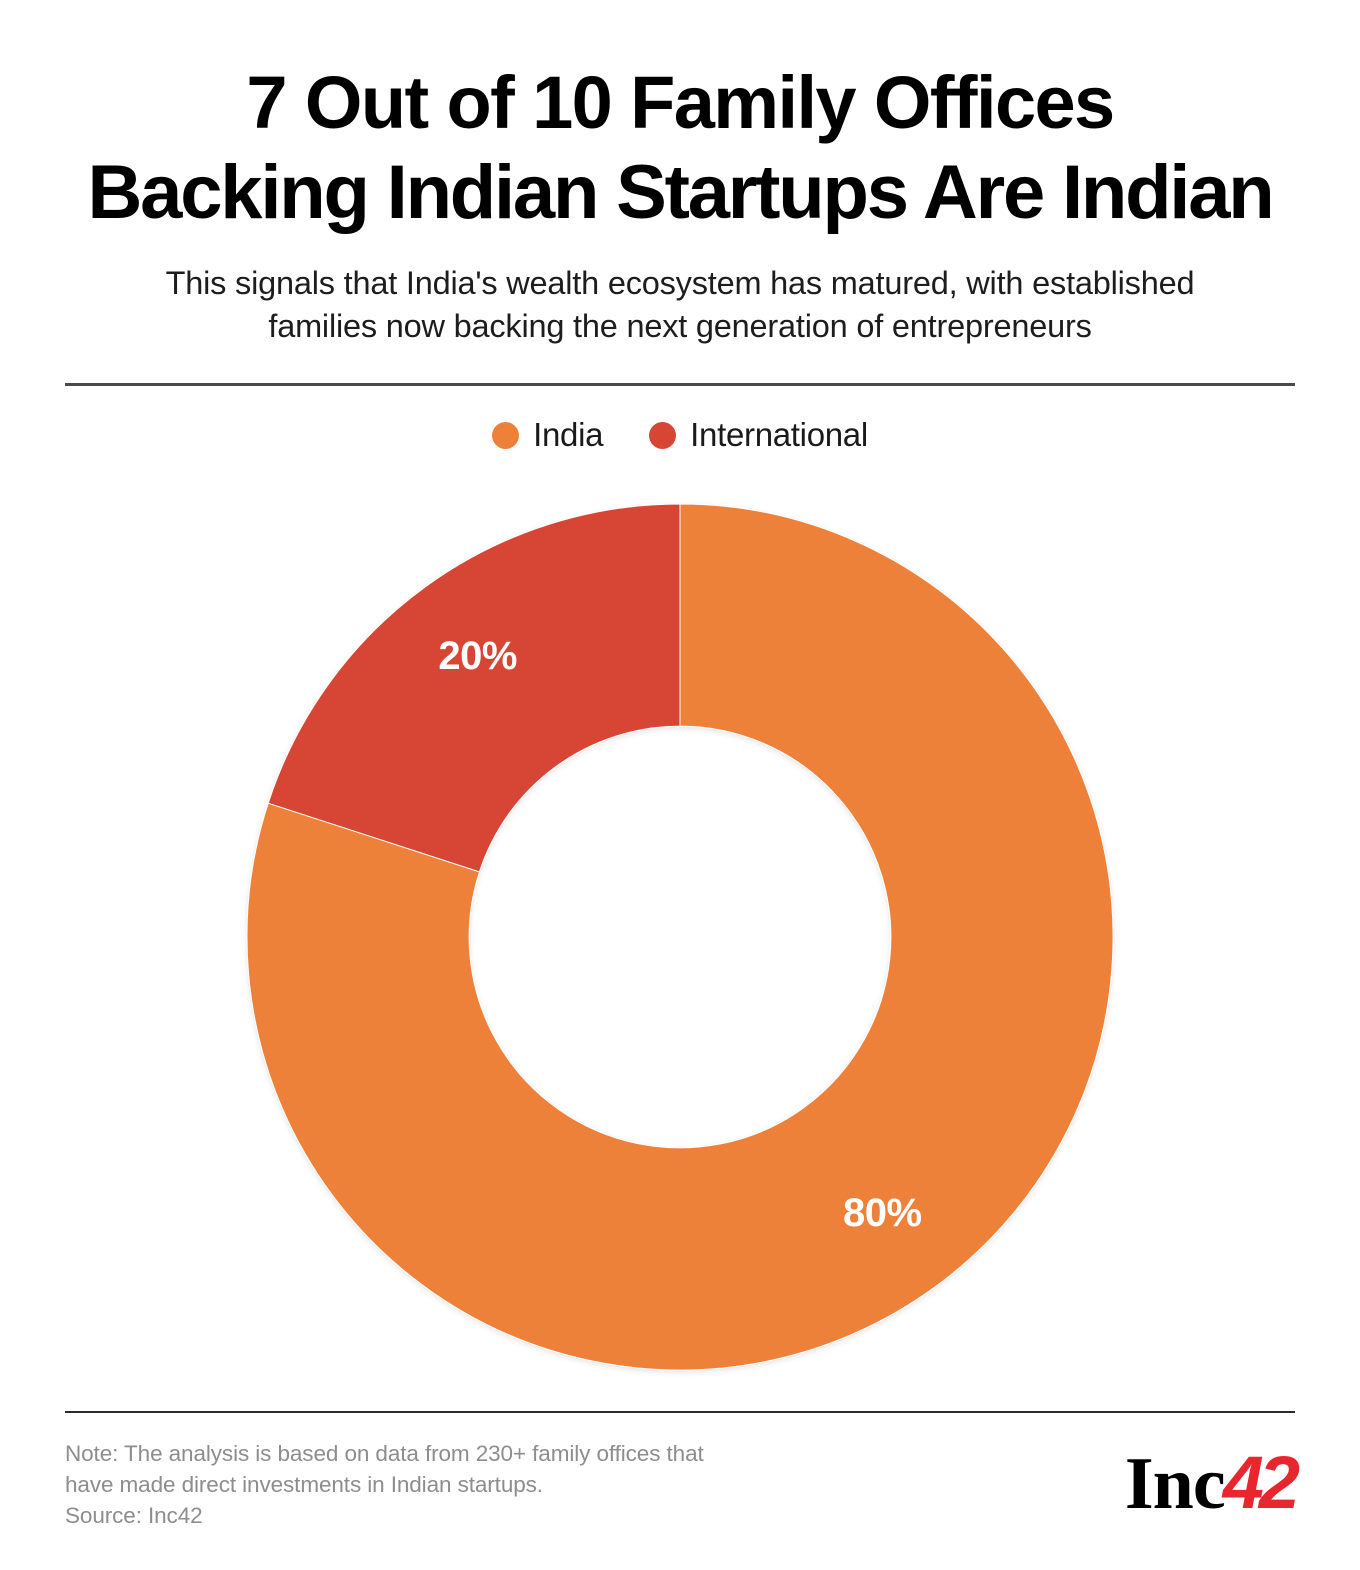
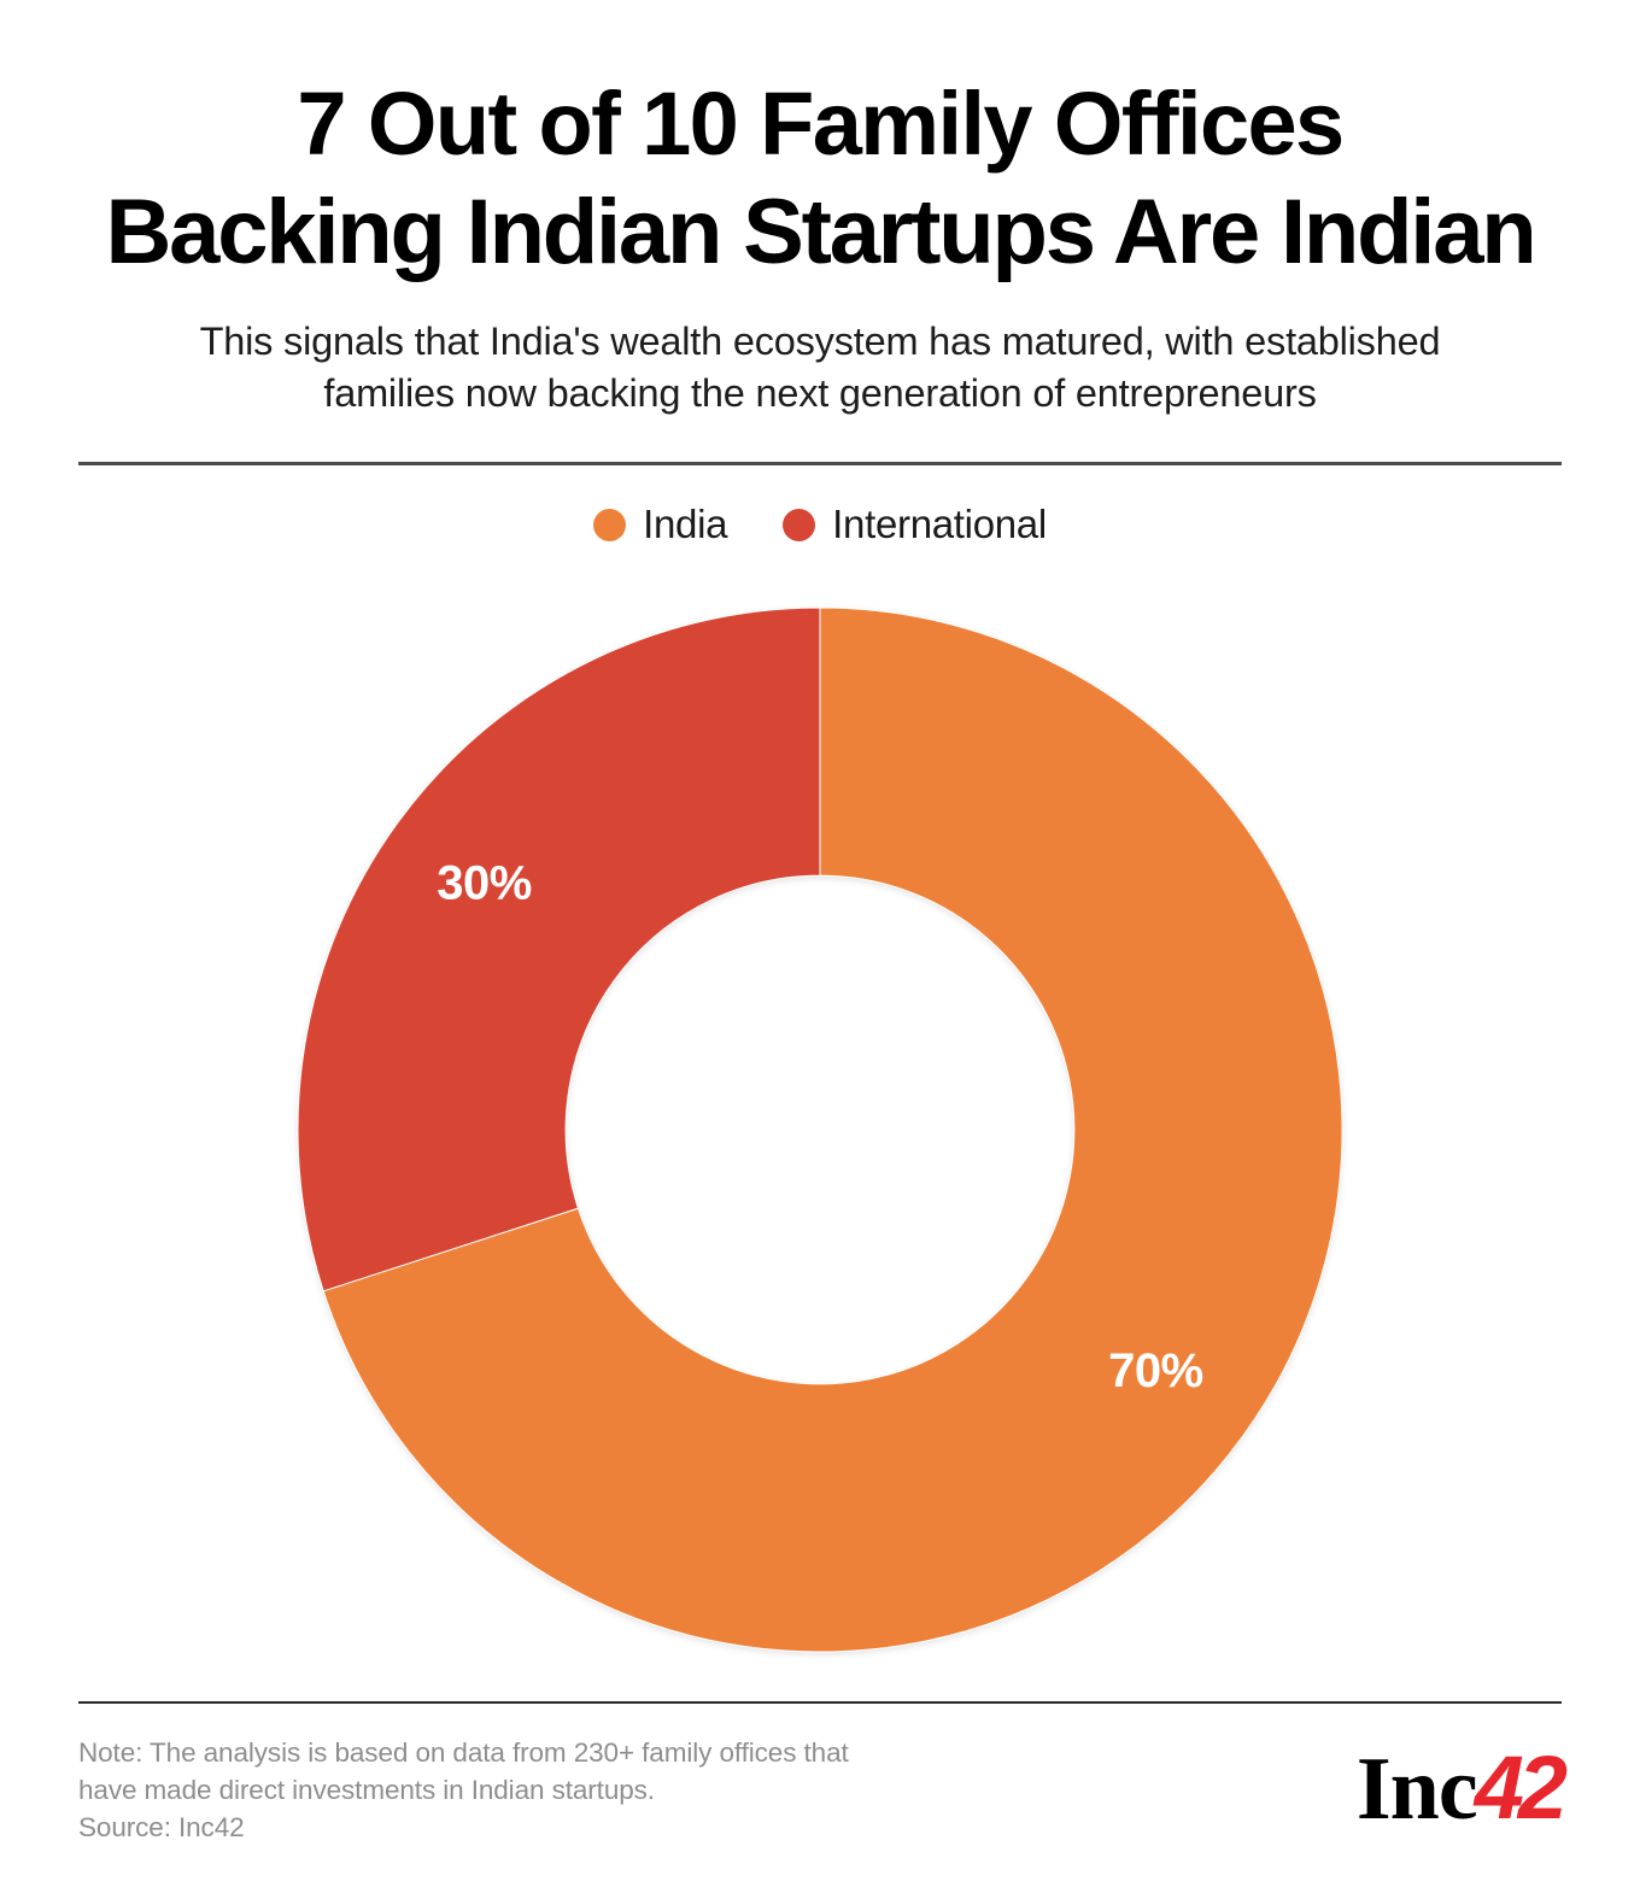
India: 80% -> 70%
International: 20% -> 30%
